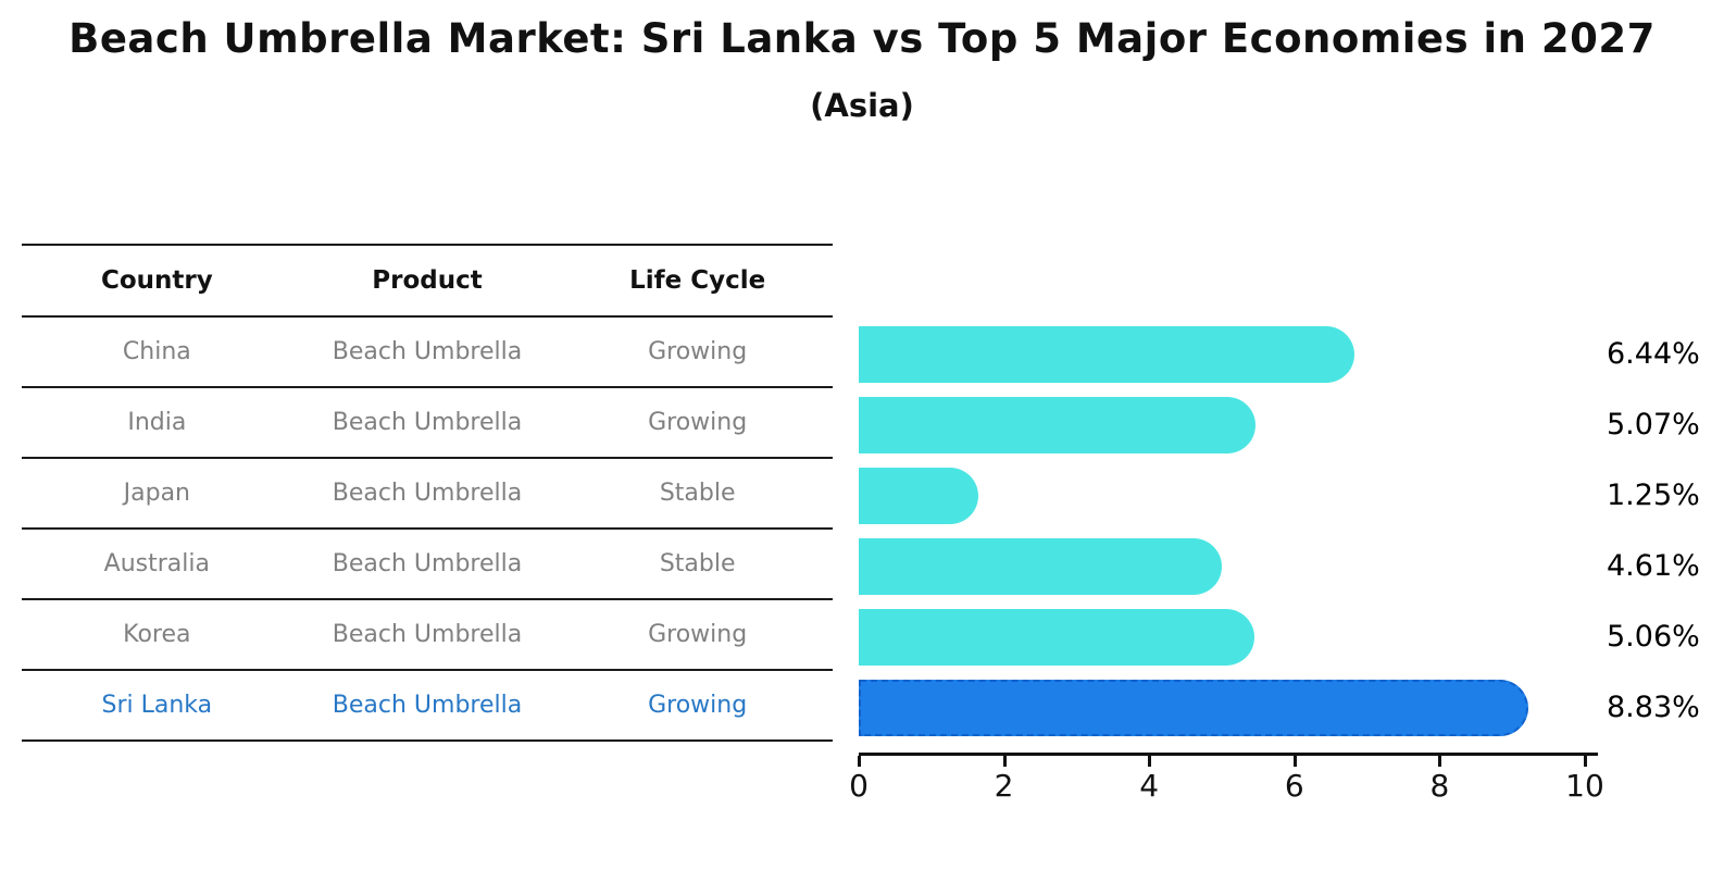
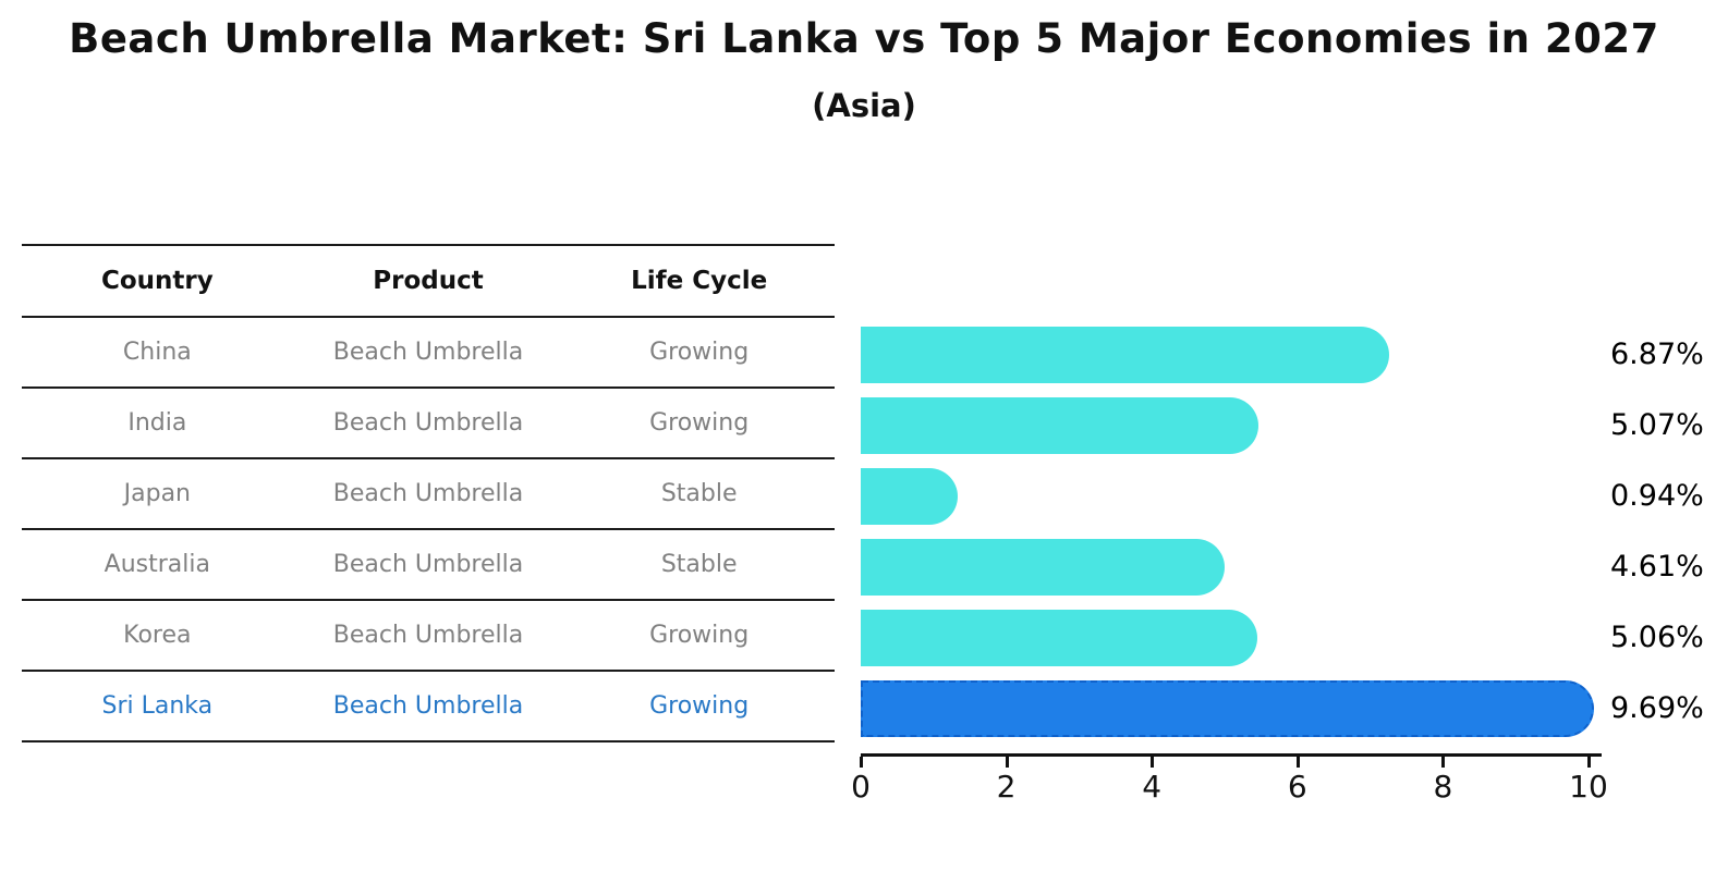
China: 6.44% -> 6.87%
Japan: 1.25% -> 0.94%
Sri Lanka: 8.83% -> 9.69%
